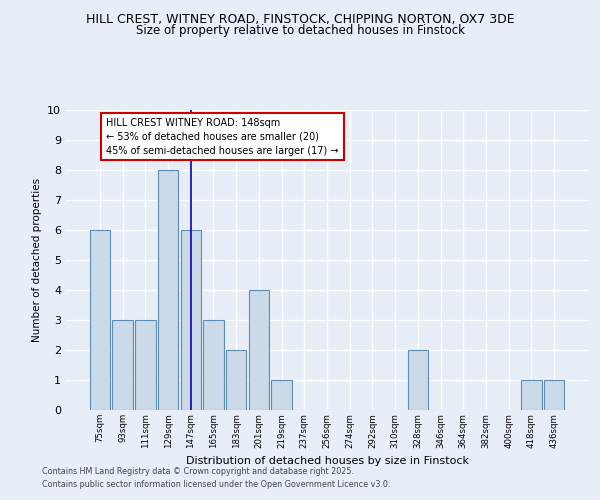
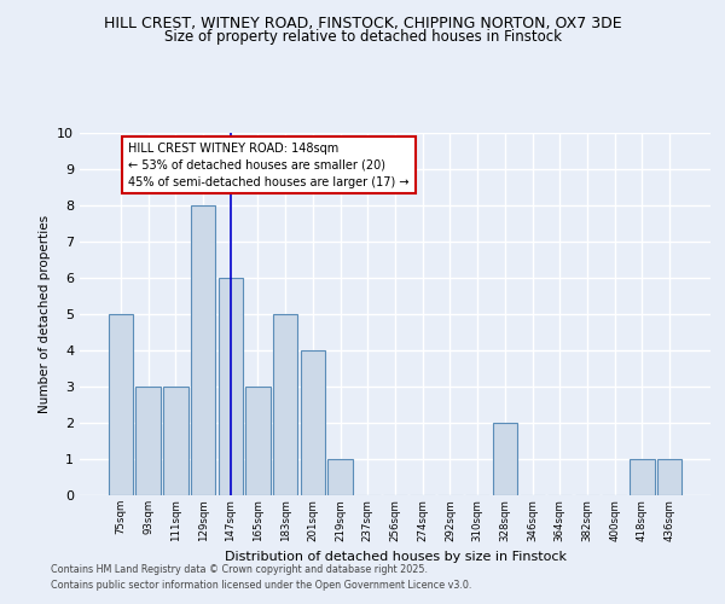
75sqm: 6 -> 5
183sqm: 2 -> 5
